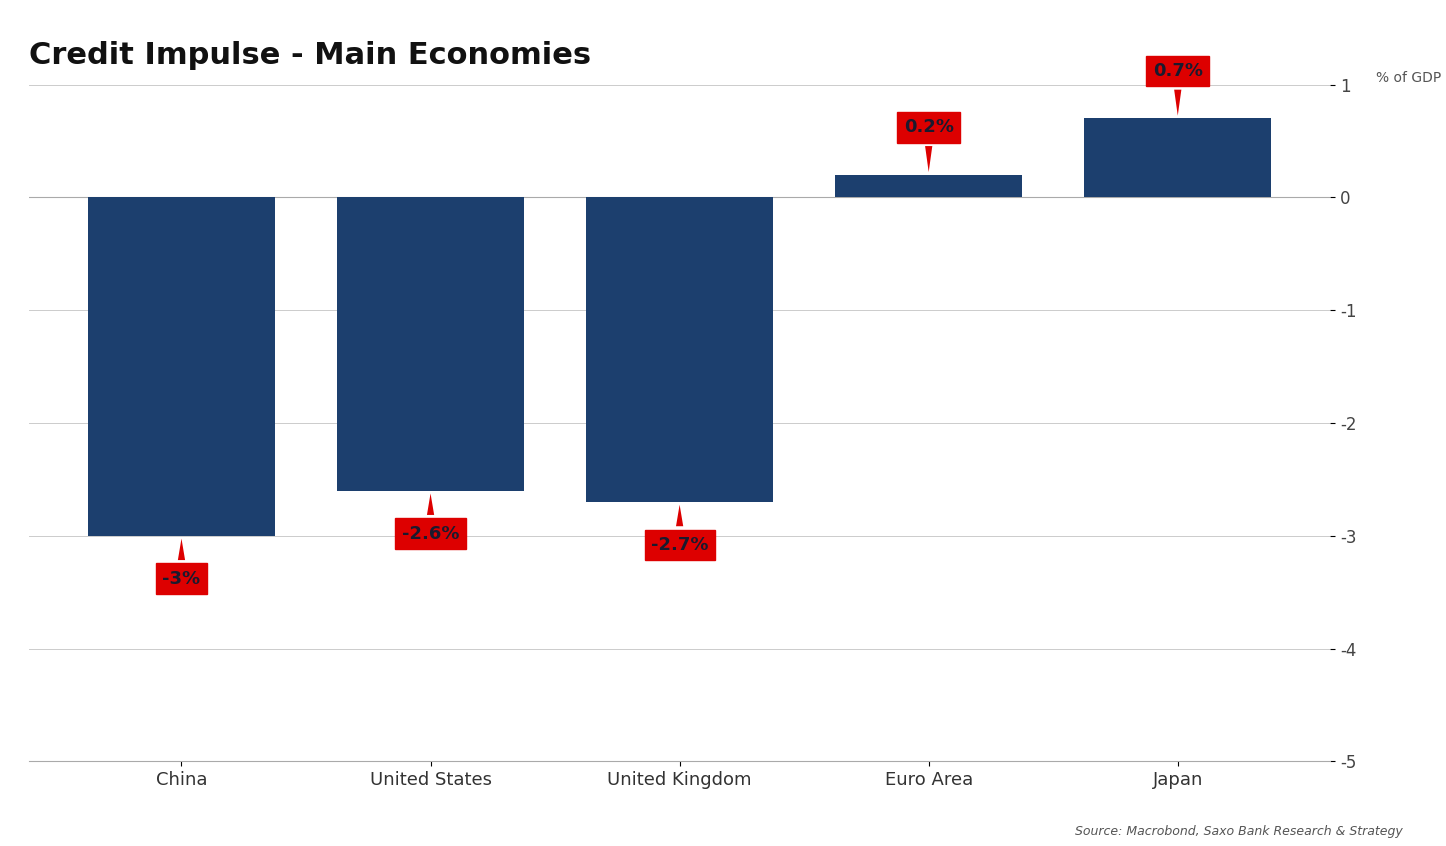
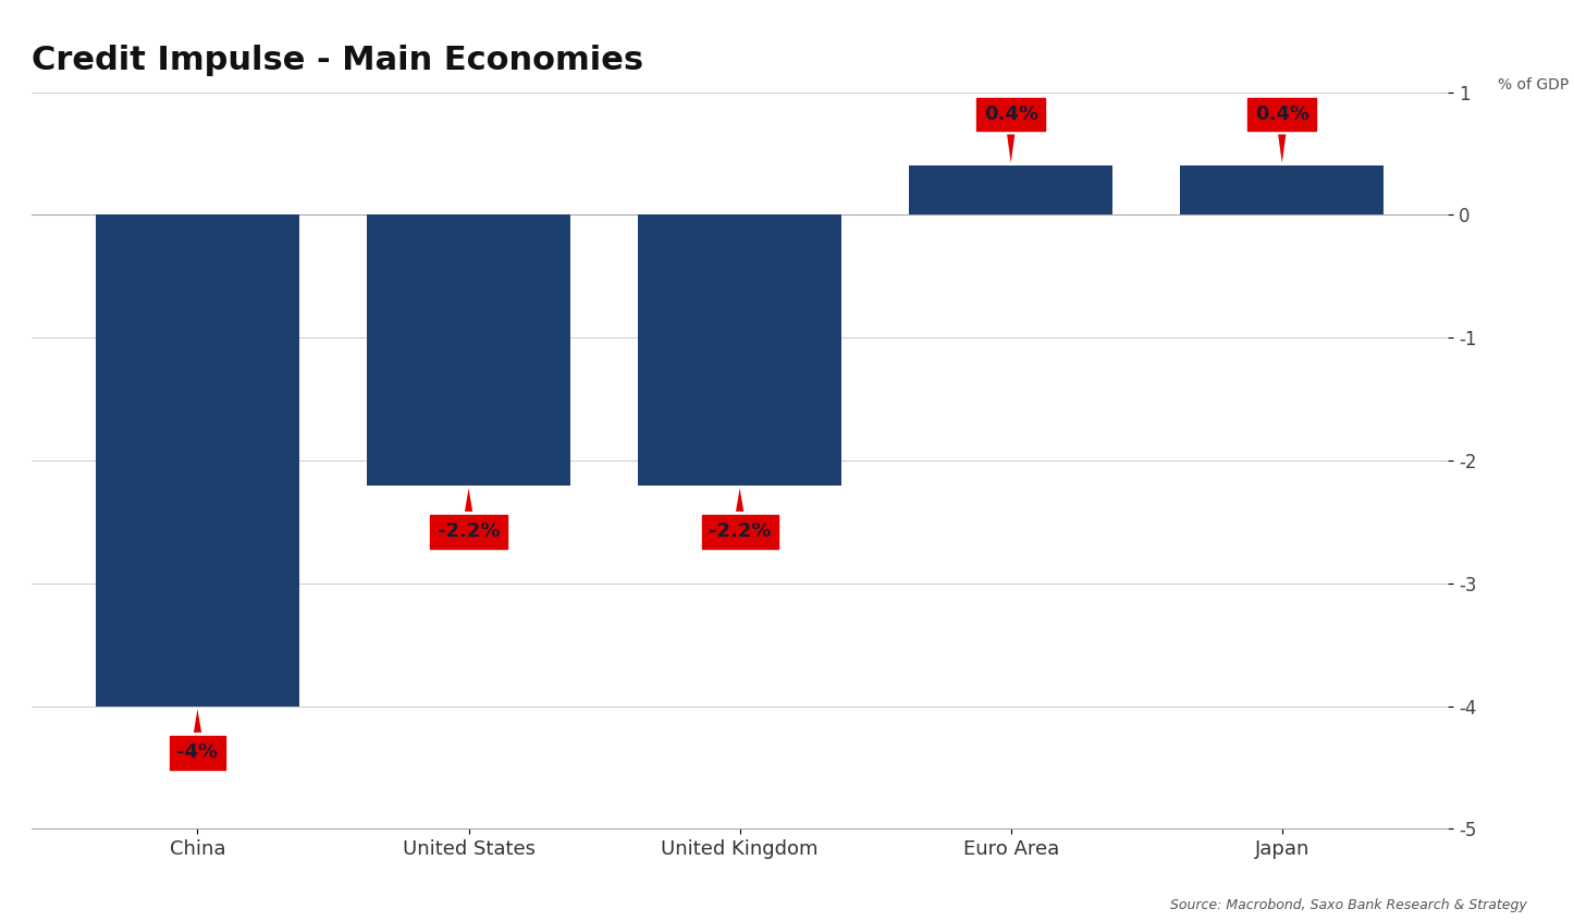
China: -3% -> -4%
United States: -2.6% -> -2.2%
United Kingdom: -2.7% -> -2.2%
Euro Area: 0.2% -> 0.4%
Japan: 0.7% -> 0.4%
